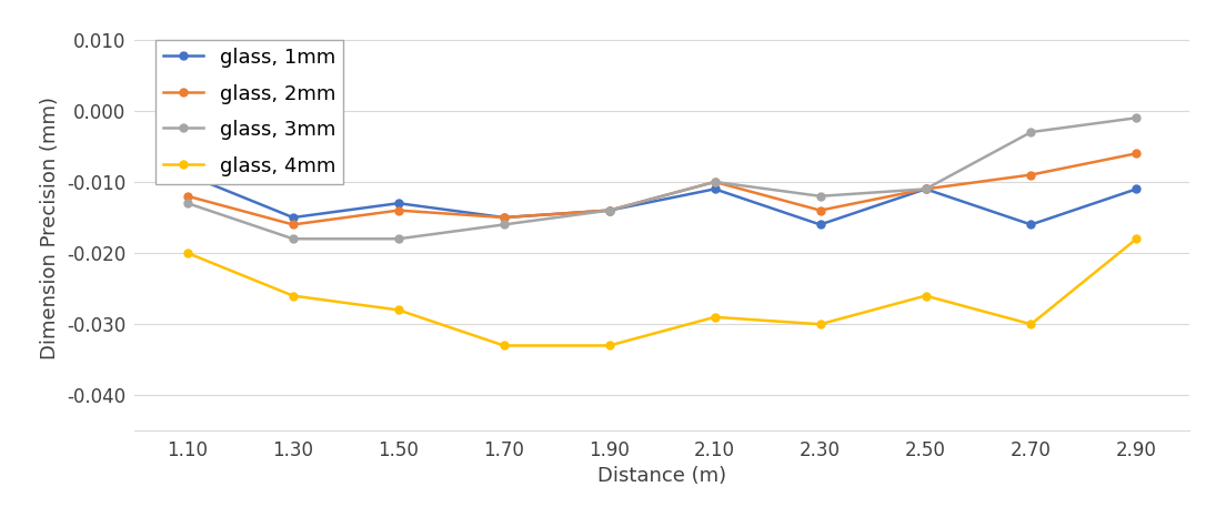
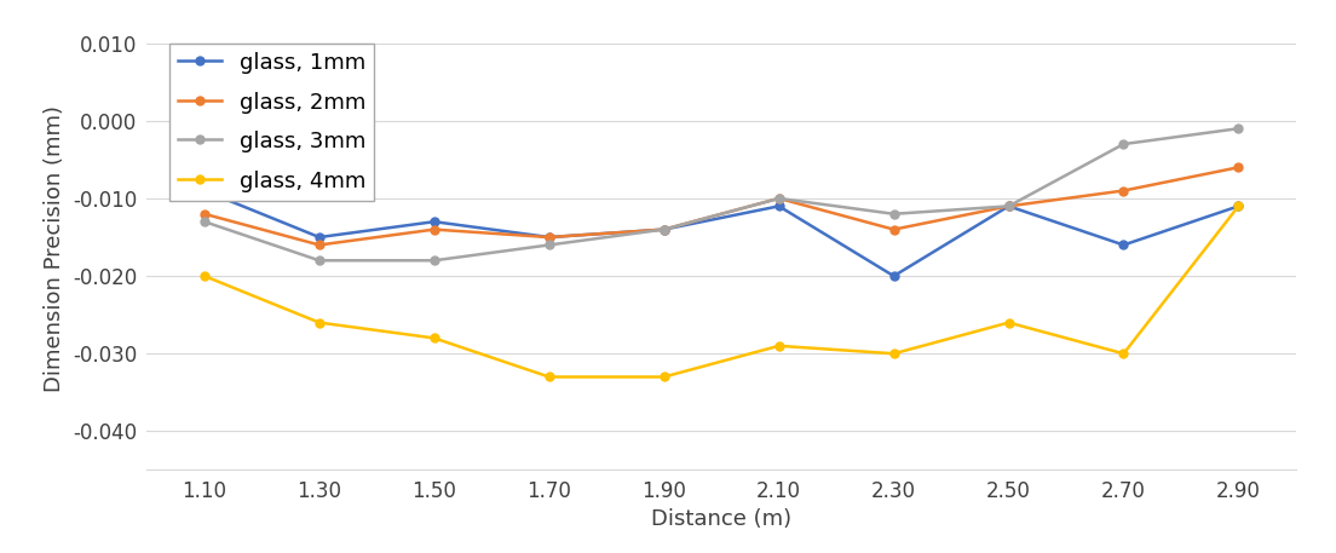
glass, 1mm/2.30: -0.016 -> -0.020
glass, 4mm/2.90: -0.018 -> -0.011
